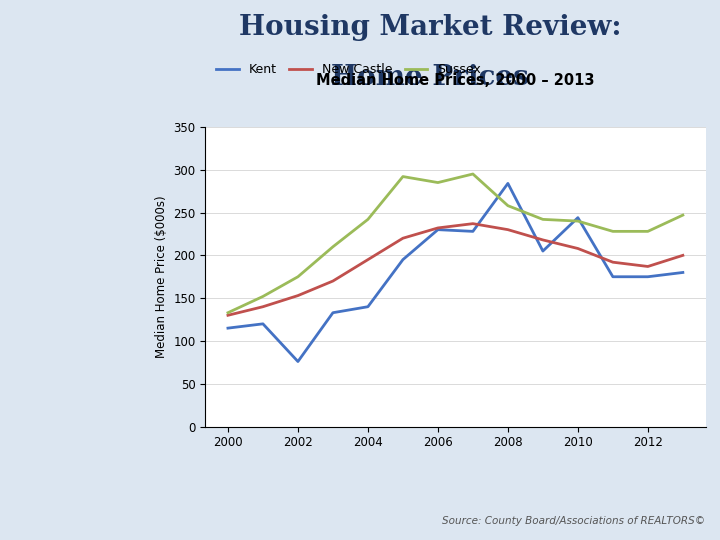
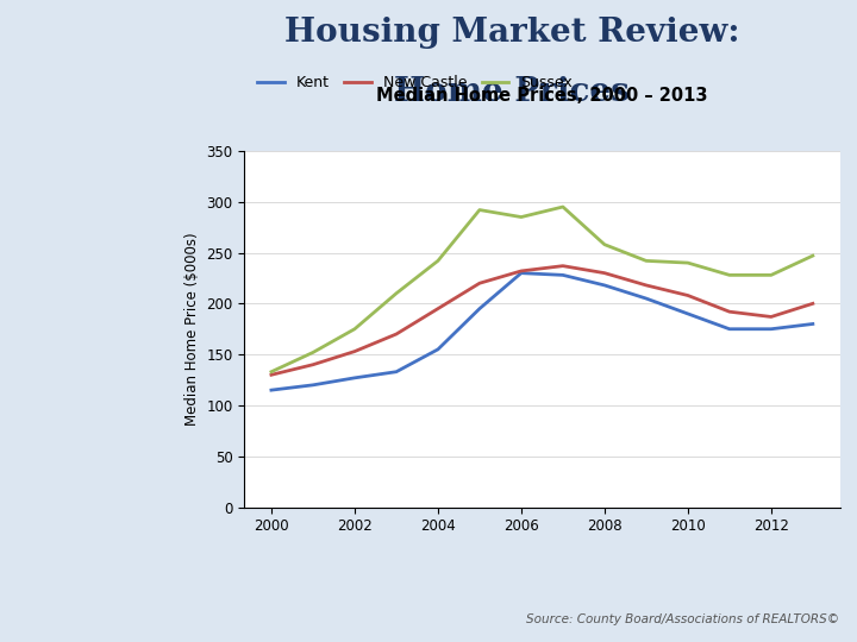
Kent/2002: 76 -> 127
Kent/2004: 140 -> 155
Kent/2008: 284 -> 218
Kent/2010: 244 -> 190
